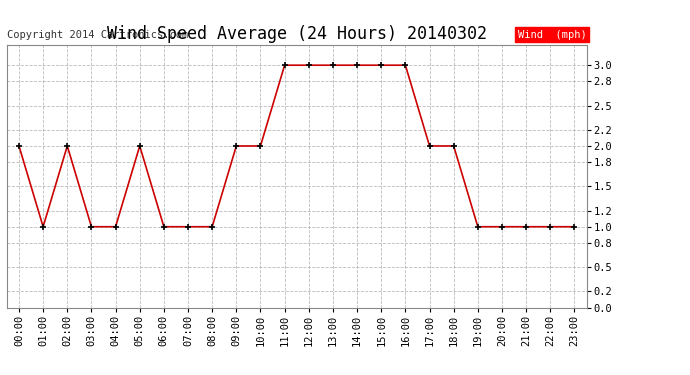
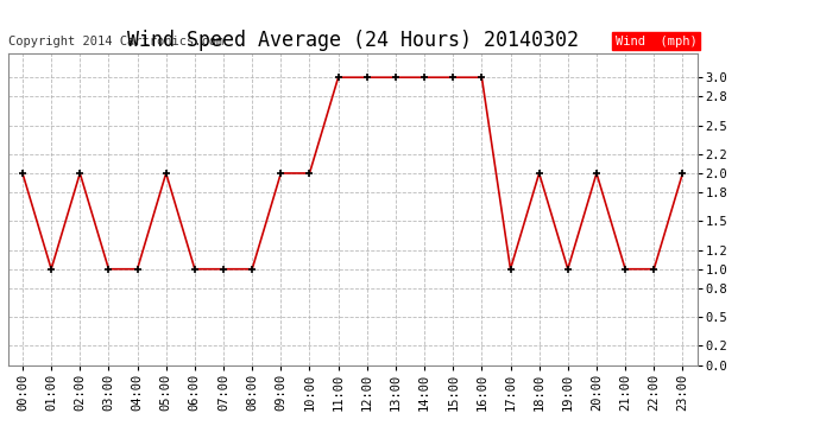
17:00: 2 -> 1
20:00: 1 -> 2
23:00: 1 -> 2
